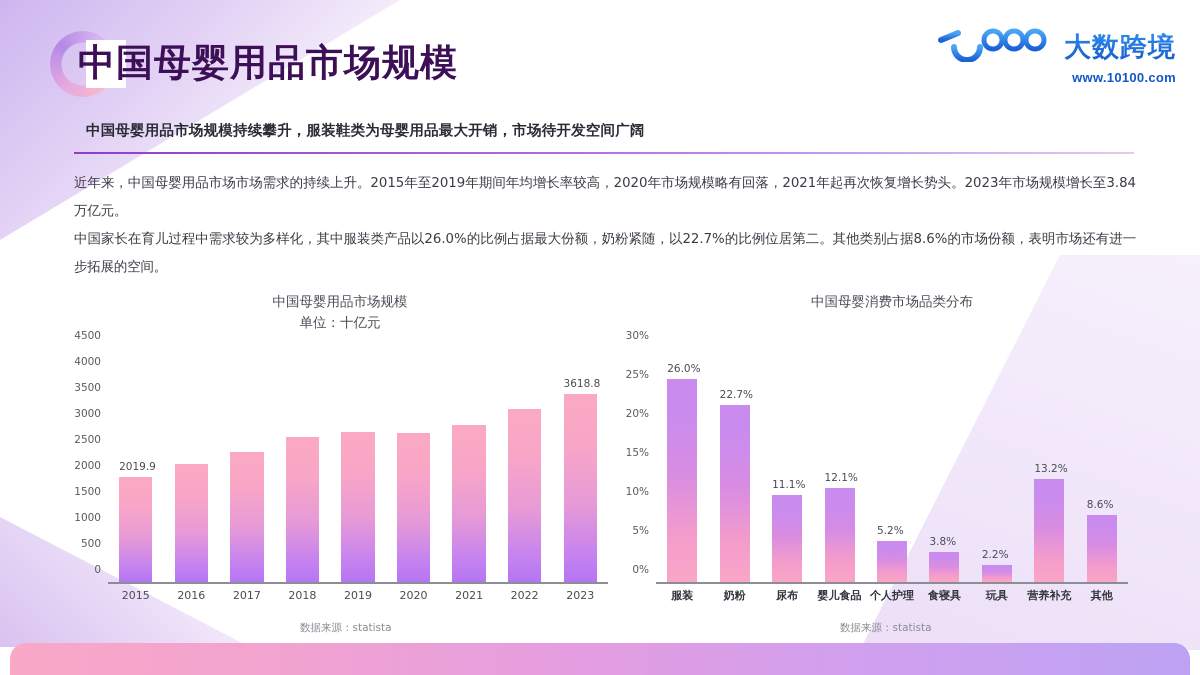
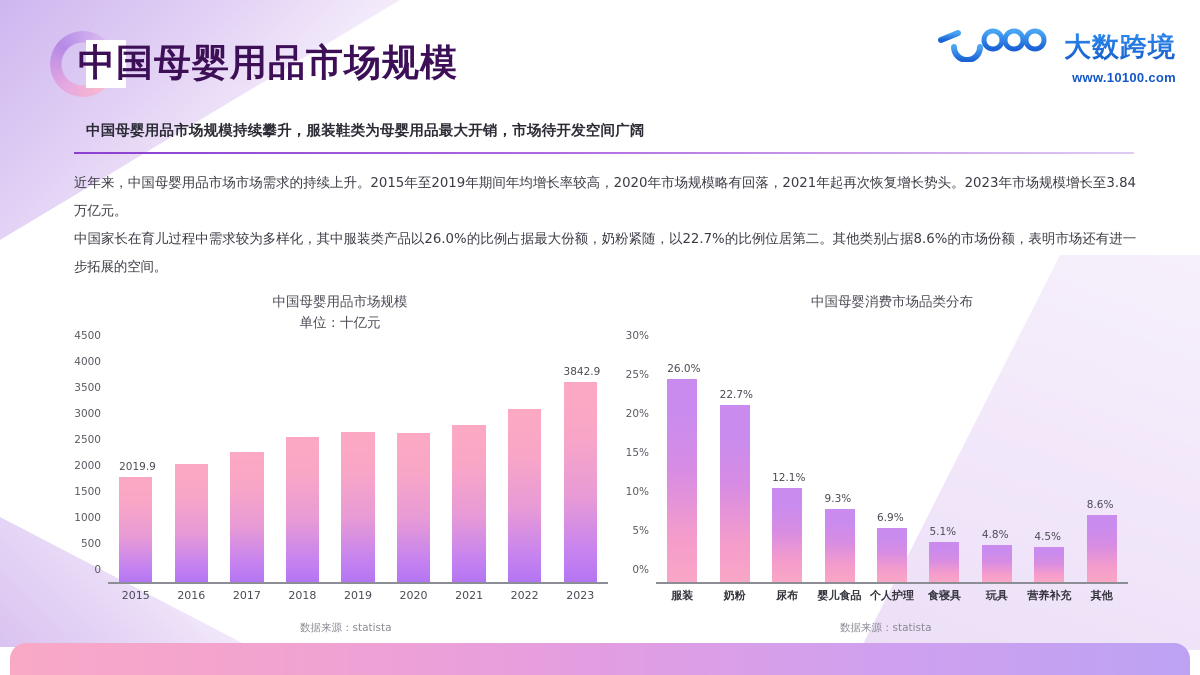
中国母婴用品市场规模/2023: 3618.8 -> 3842.9
中国母婴消费市场品类分布/尿布: 11.1% -> 12.1%
中国母婴消费市场品类分布/婴儿食品: 12.1% -> 9.3%
中国母婴消费市场品类分布/个人护理: 5.2% -> 6.9%
中国母婴消费市场品类分布/食寝具: 3.8% -> 5.1%
中国母婴消费市场品类分布/玩具: 2.2% -> 4.8%
中国母婴消费市场品类分布/营养补充: 13.2% -> 4.5%
